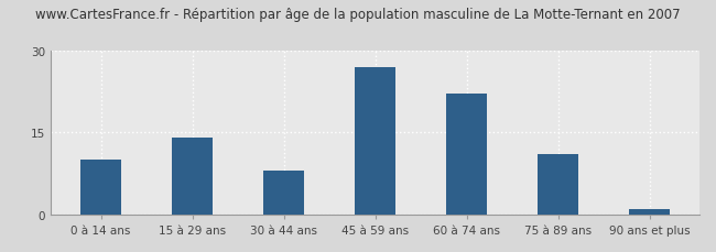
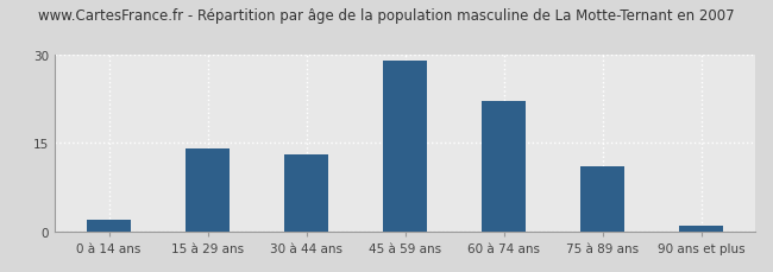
0 à 14 ans: 10 -> 2
30 à 44 ans: 8 -> 13
45 à 59 ans: 27 -> 29
